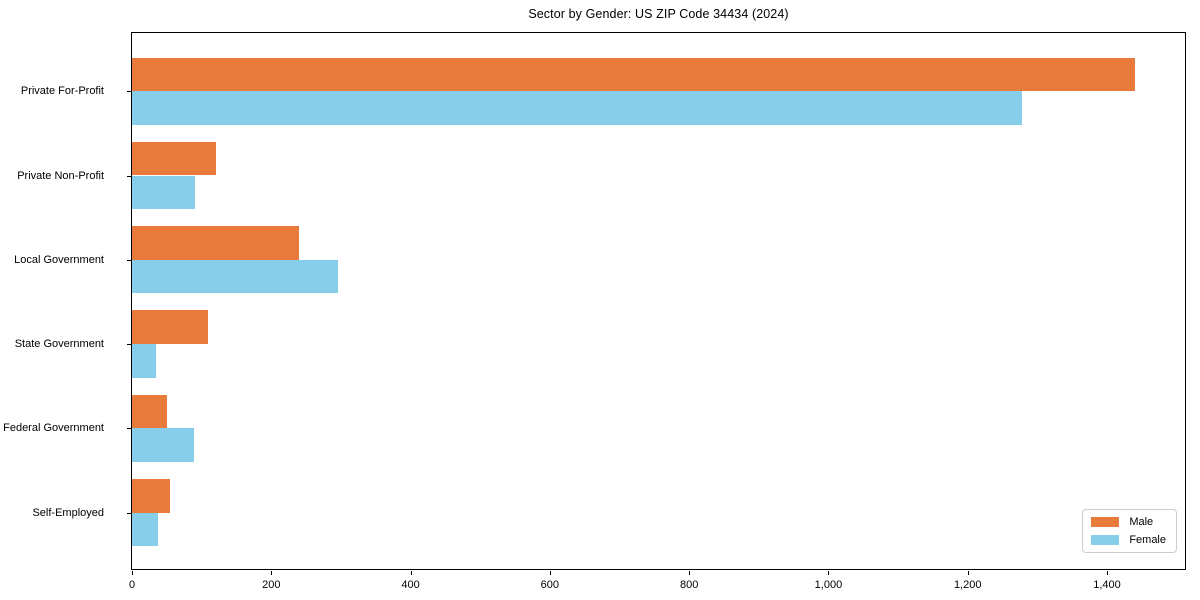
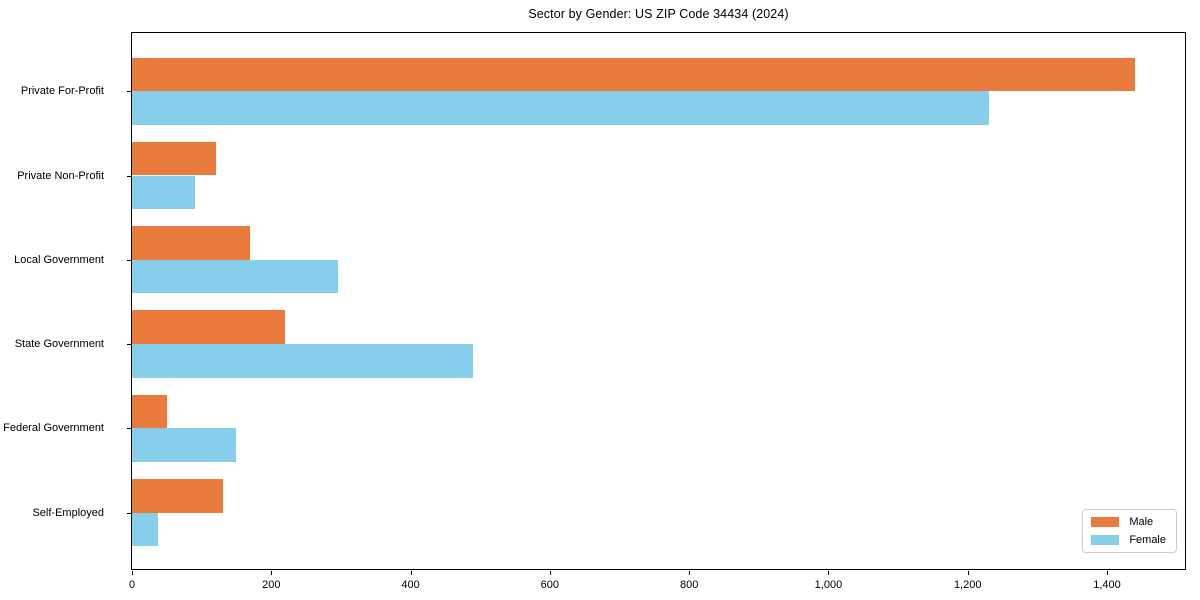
Female/Private For-Profit: 1280 -> 1230
Male/Local Government: 240 -> 170
Male/State Government: 110 -> 220
Female/State Government: 40 -> 490
Female/Federal Government: 90 -> 150
Male/Self-Employed: 50 -> 130
